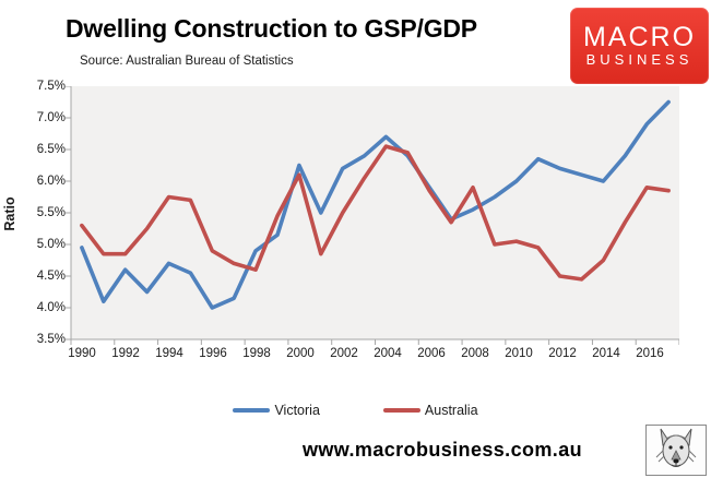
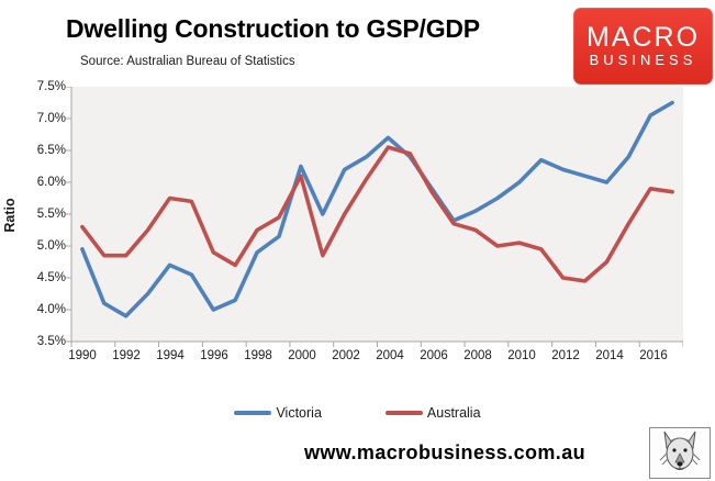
Victoria/1992: 4.6% -> 3.9%
Australia/1998: 4.6% -> 5.2%
Australia/2008: 5.9% -> 5.2%
Victoria/2016: 6.9% -> 7.0%
